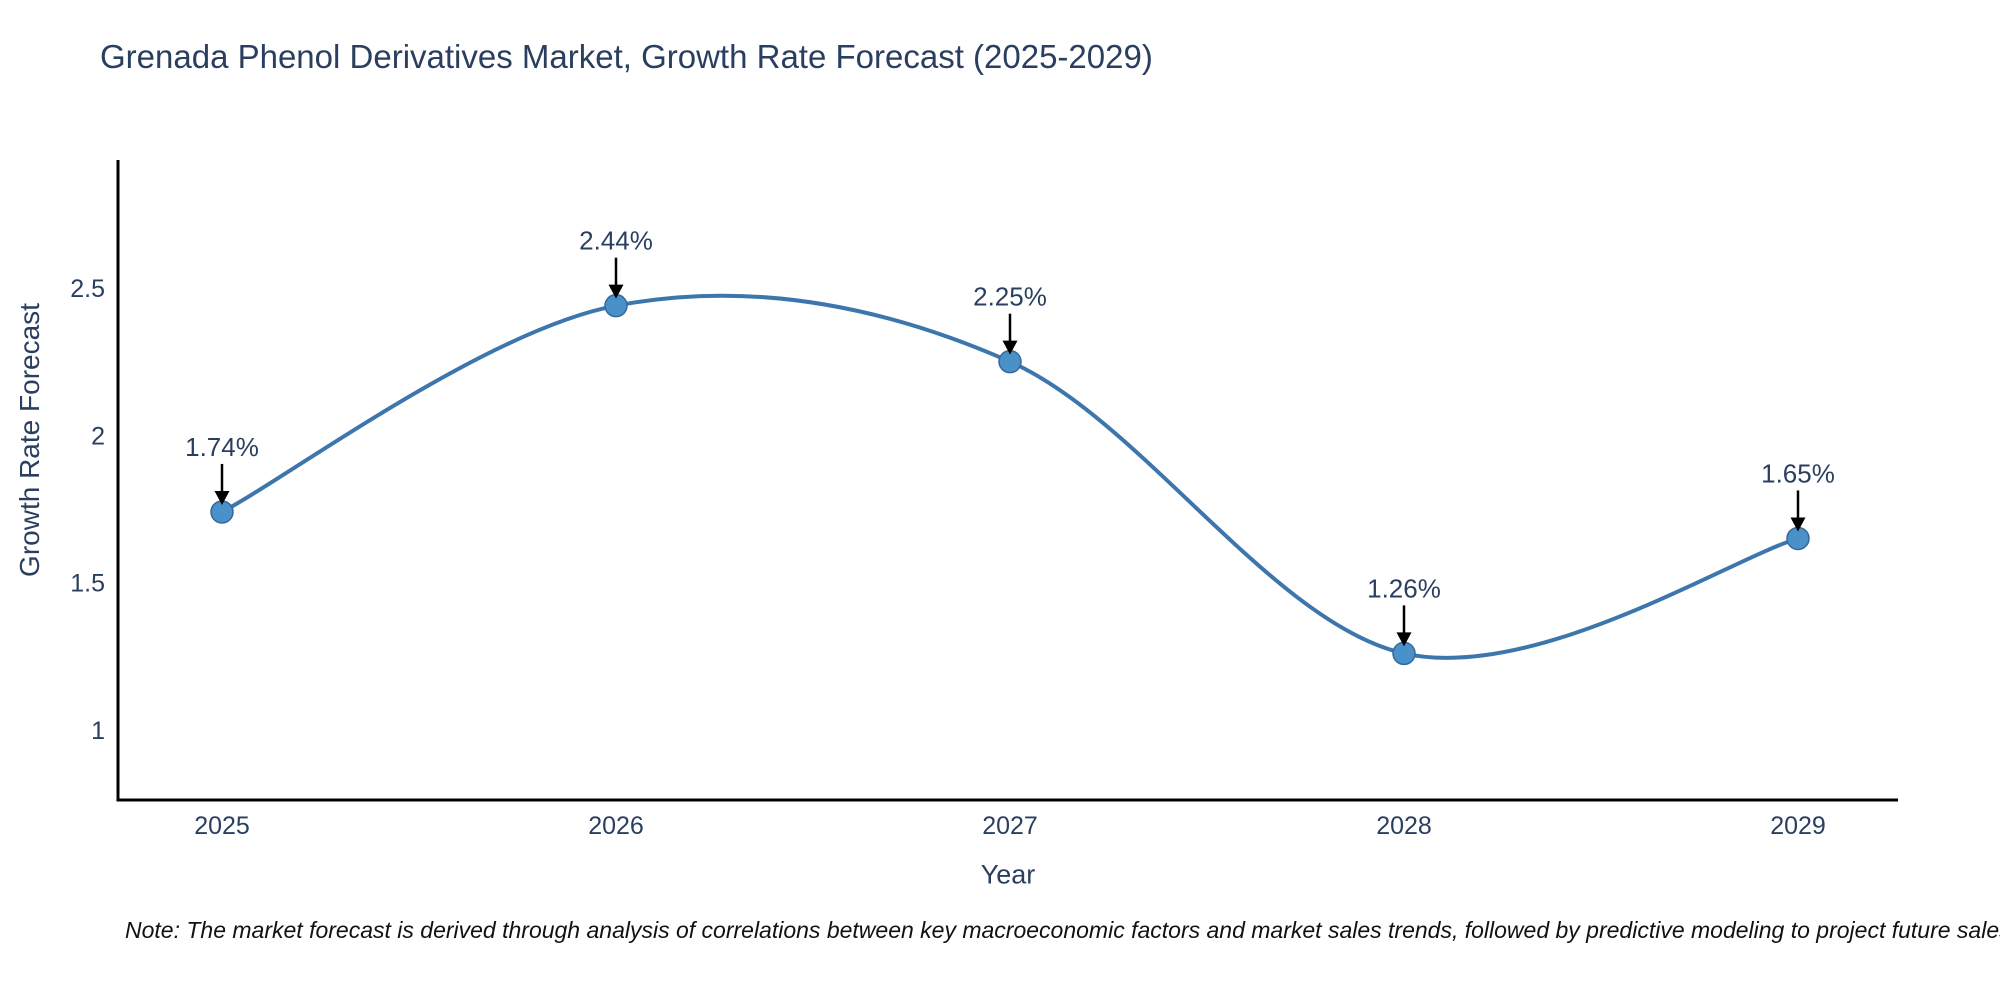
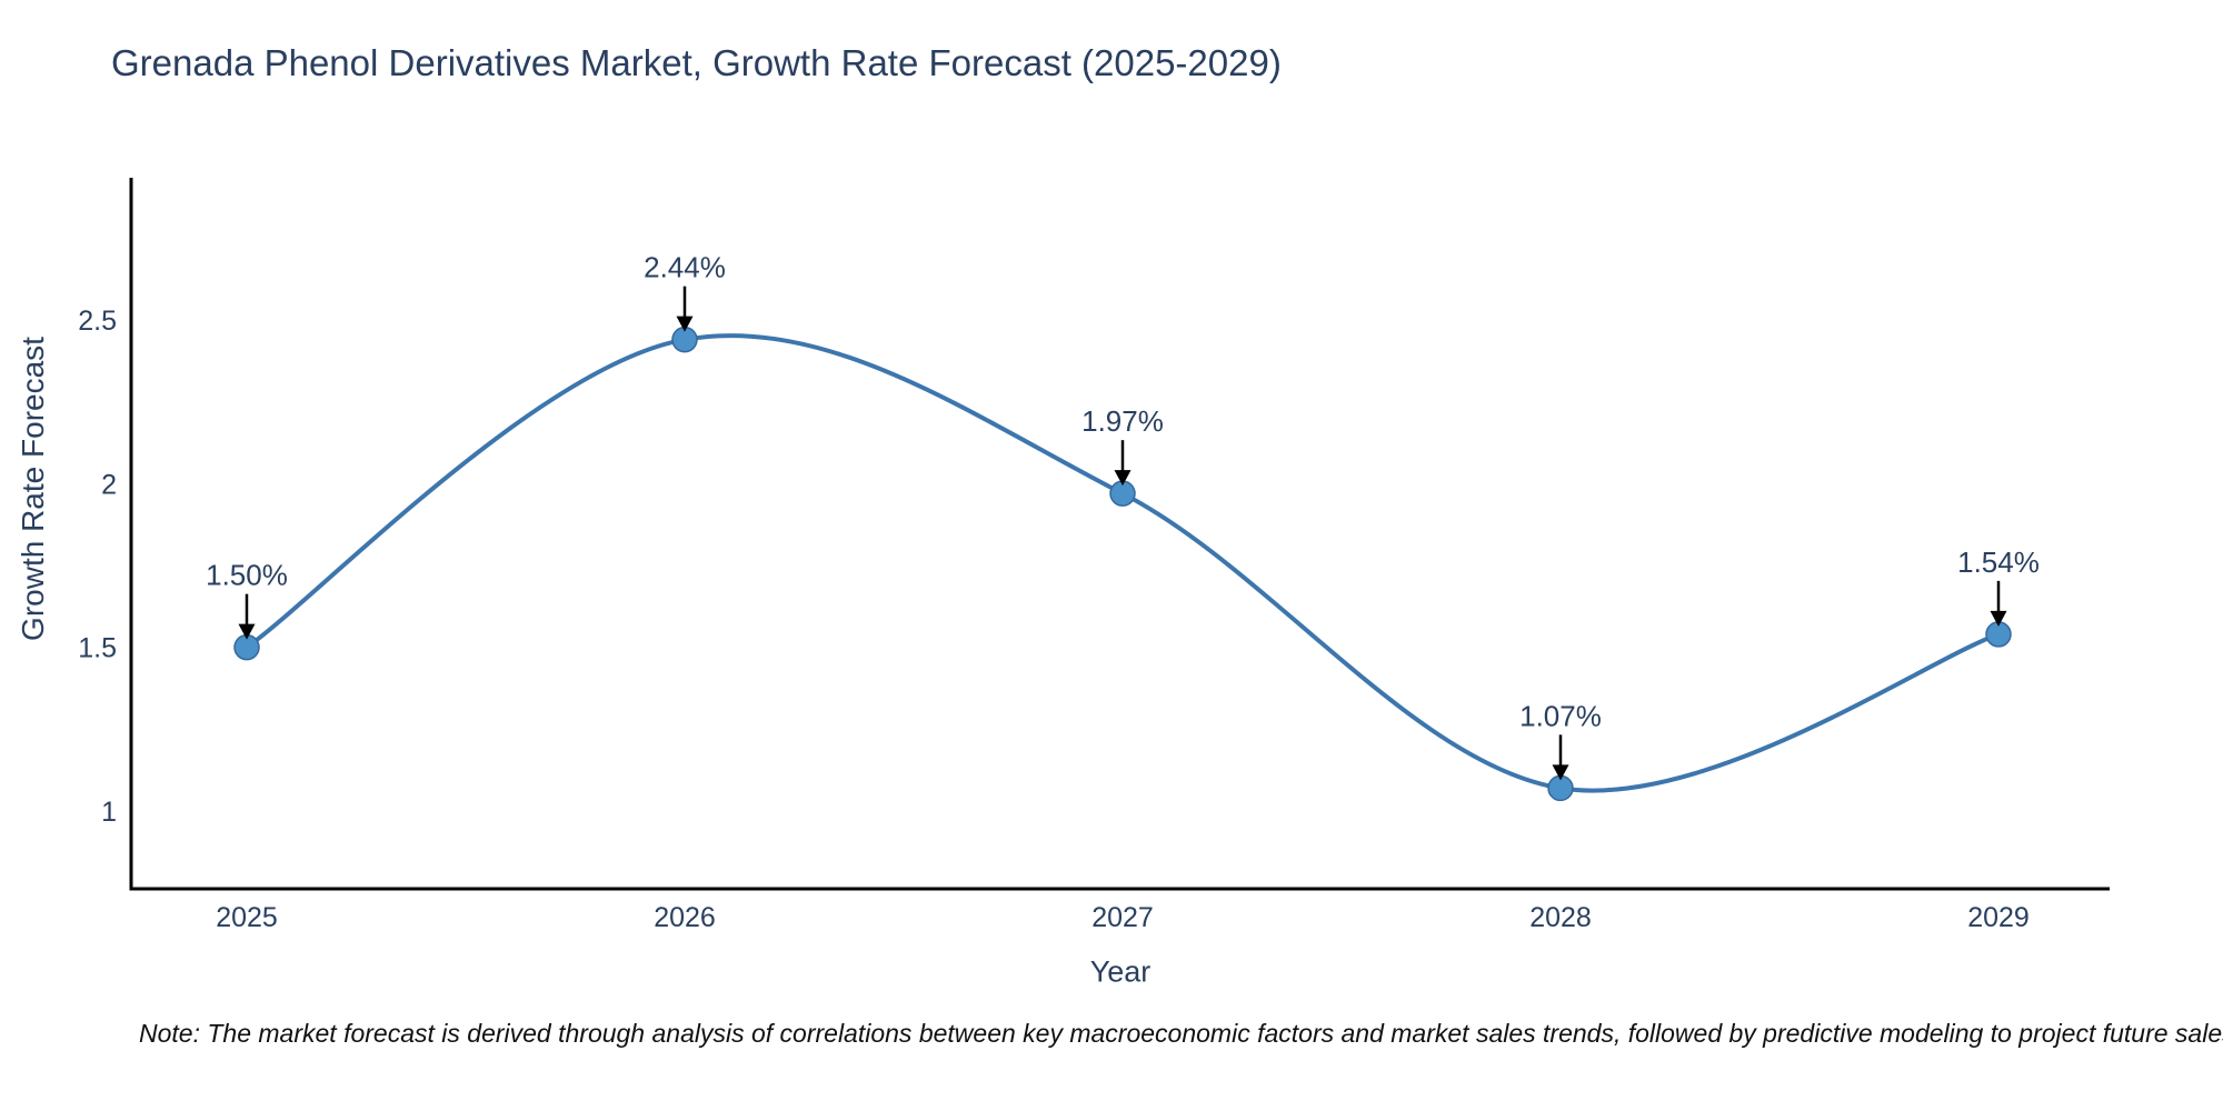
2025: 1.74% -> 1.50%
2027: 2.25% -> 1.97%
2028: 1.26% -> 1.07%
2029: 1.65% -> 1.54%
